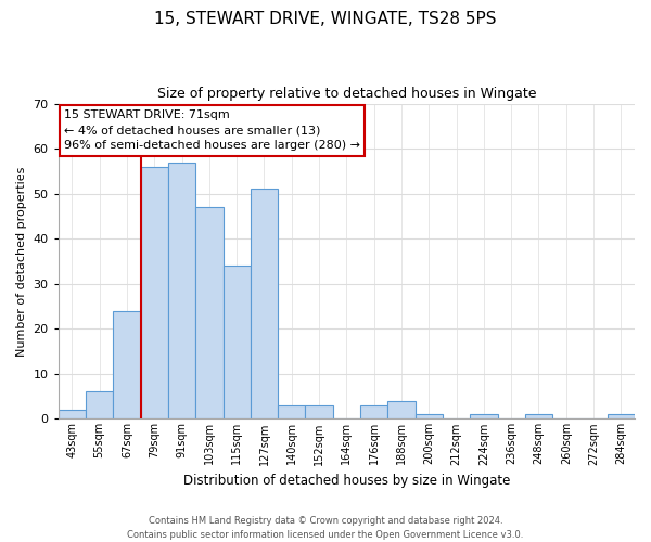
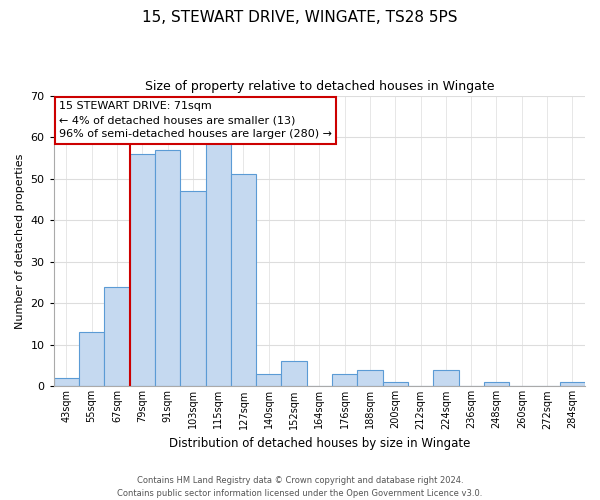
55sqm: 6 -> 13
115sqm: 34 -> 59
152sqm: 3 -> 6
224sqm: 1 -> 4
